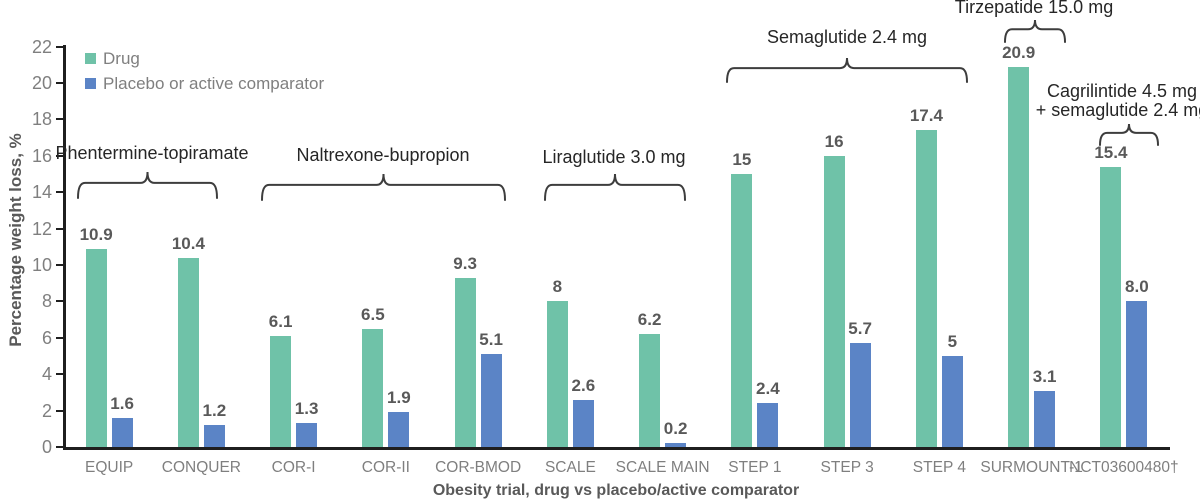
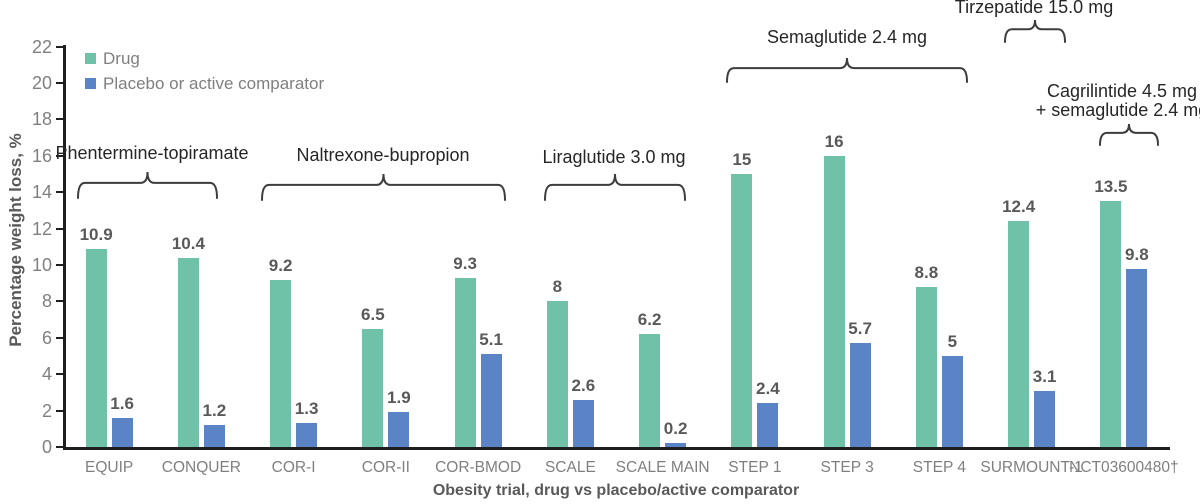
Drug/COR-I: 6.1 -> 9.2
Drug/STEP 4: 17.4 -> 8.8
Drug/SURMOUNT-1: 20.9 -> 12.4
Drug/NCT03600480†: 15.4 -> 13.5
Placebo or active comparator/NCT03600480†: 8.0 -> 9.8
